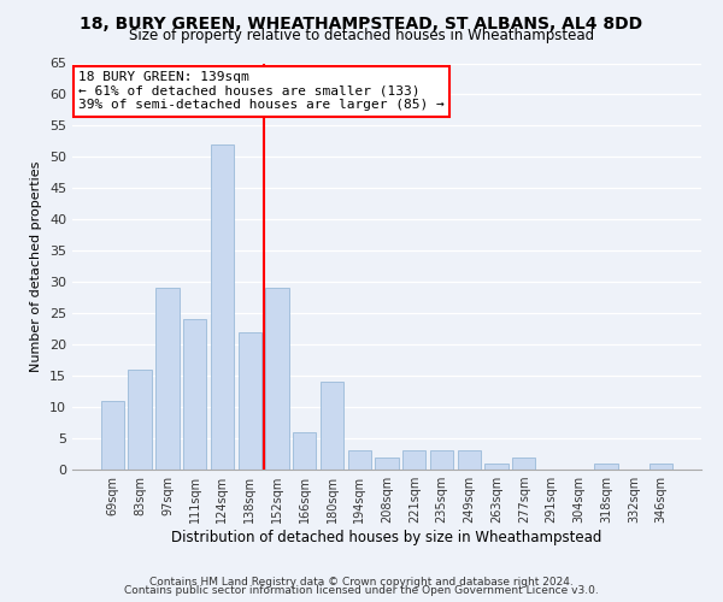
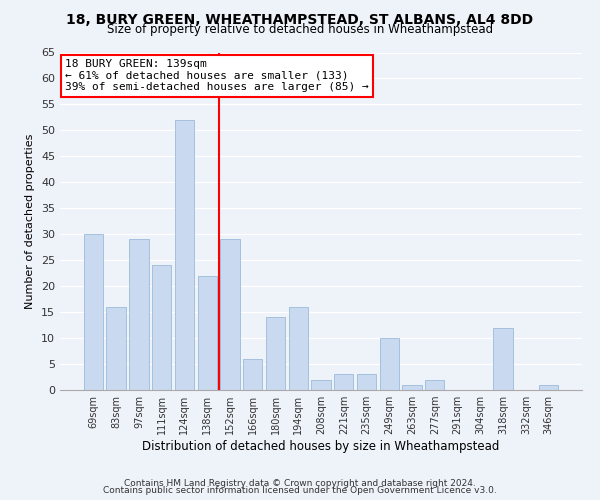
69sqm: 11 -> 30
194sqm: 3 -> 16
249sqm: 3 -> 10
318sqm: 1 -> 12
